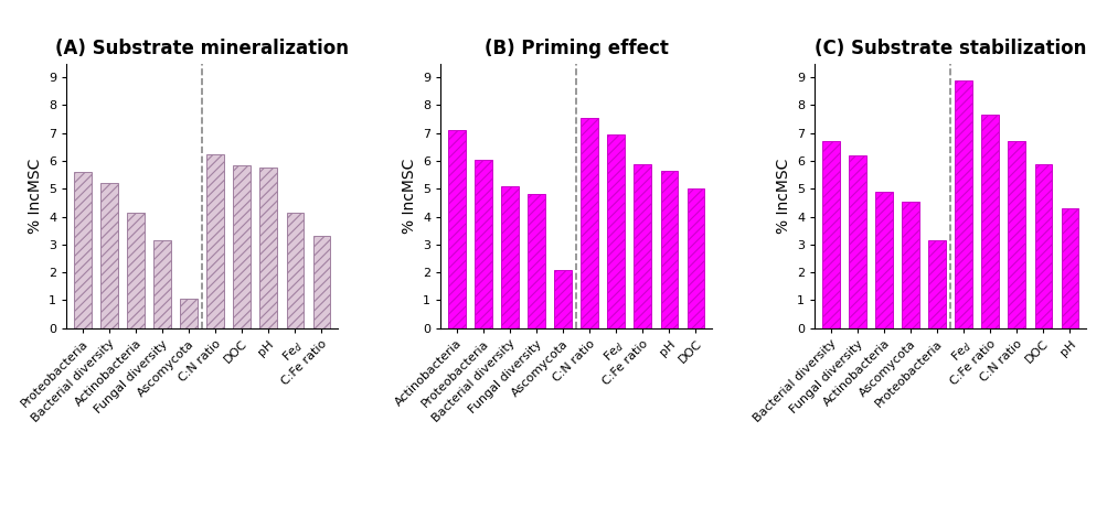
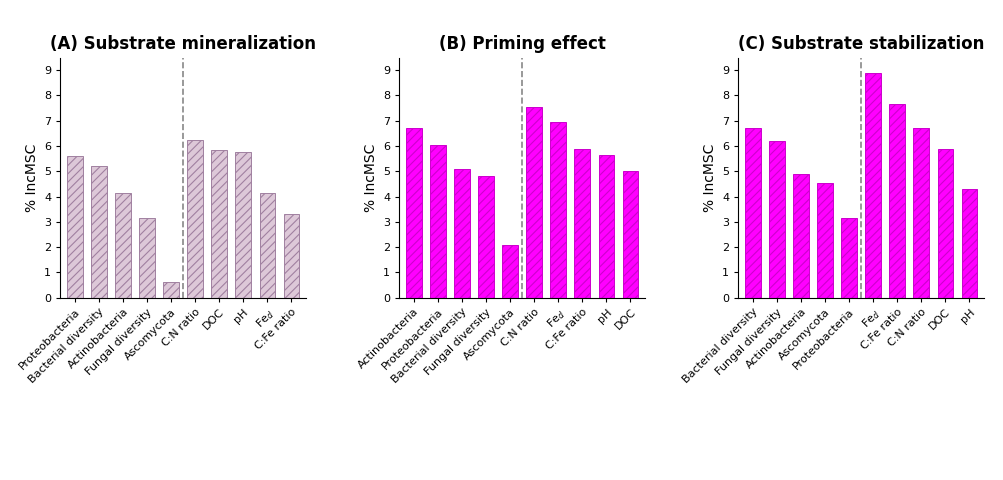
(A) Substrate mineralization/Ascomycota: 1.05 -> 0.60
(B) Priming effect/Actinobacteria: 7.10 -> 6.70
